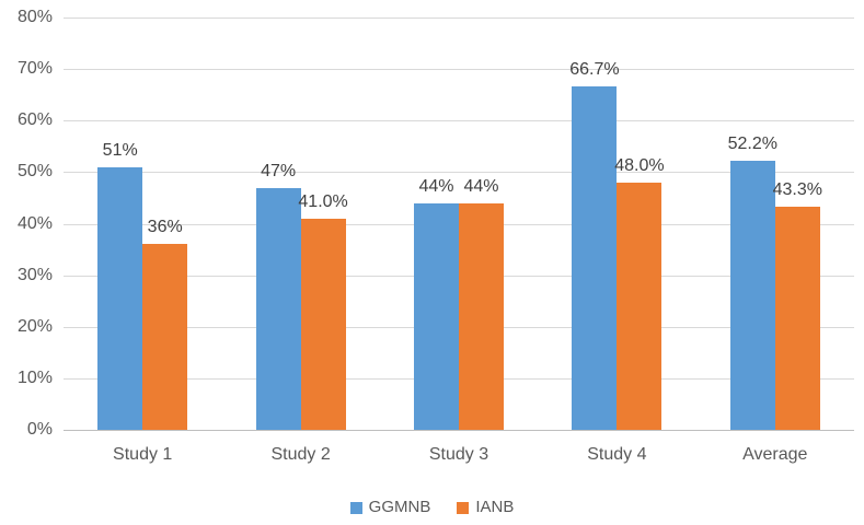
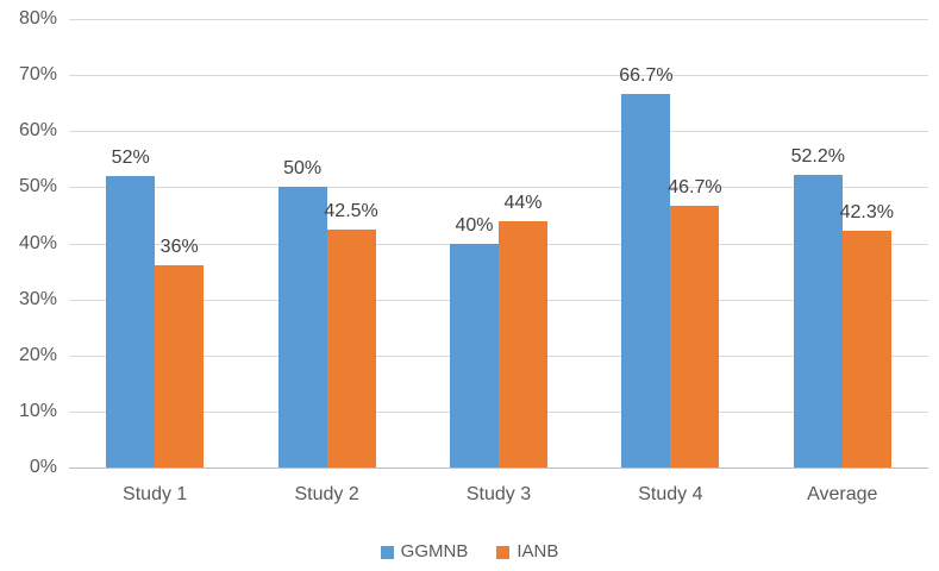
GGMNB/Study 1: 51% -> 52%
GGMNB/Study 2: 47% -> 50%
IANB/Study 2: 41.0% -> 42.5%
GGMNB/Study 3: 44% -> 40%
IANB/Study 4: 48.0% -> 46.7%
IANB/Average: 43.3% -> 42.3%
